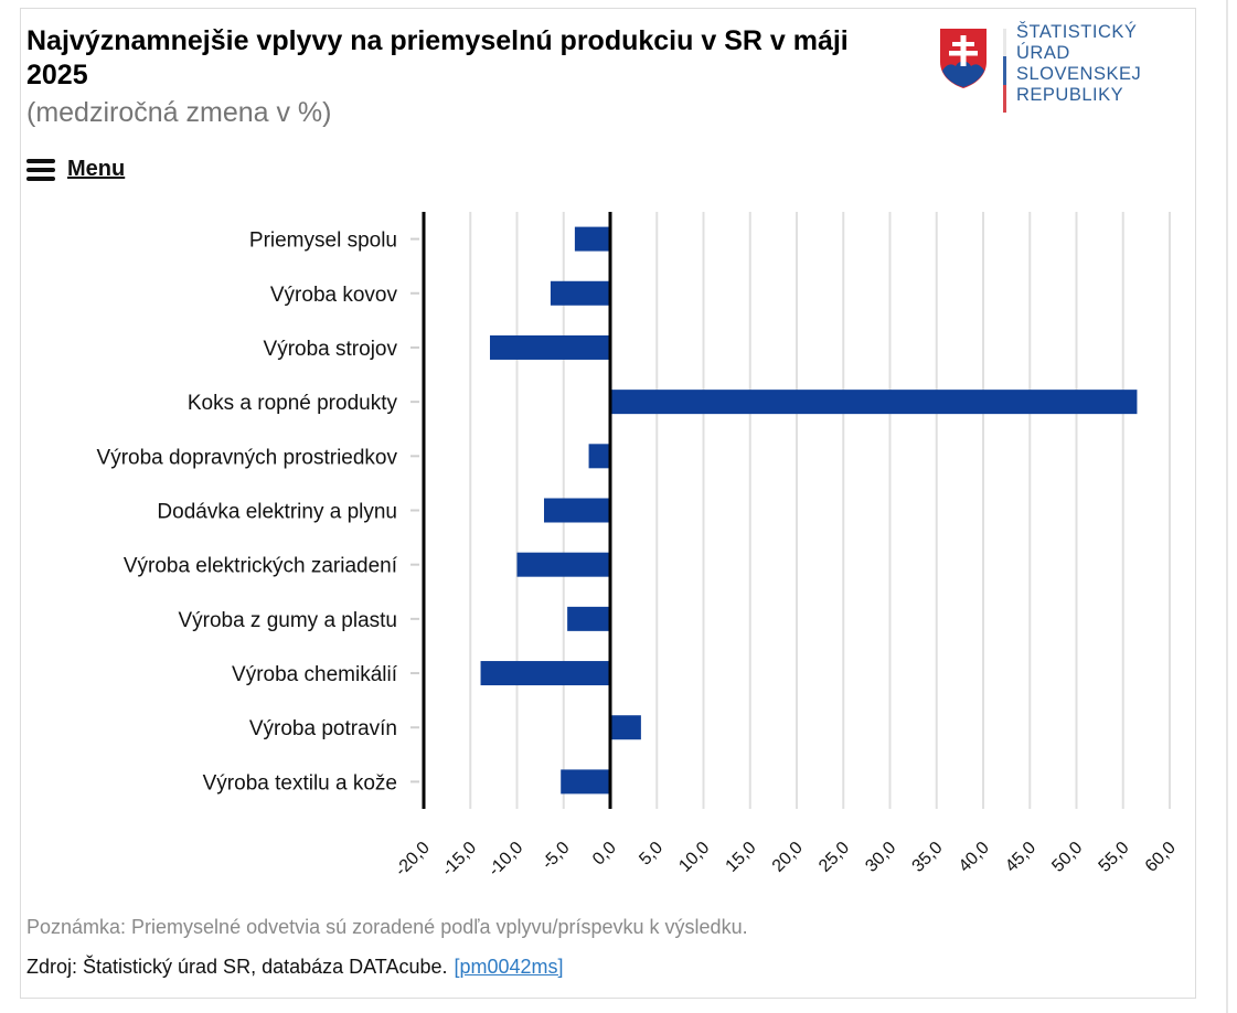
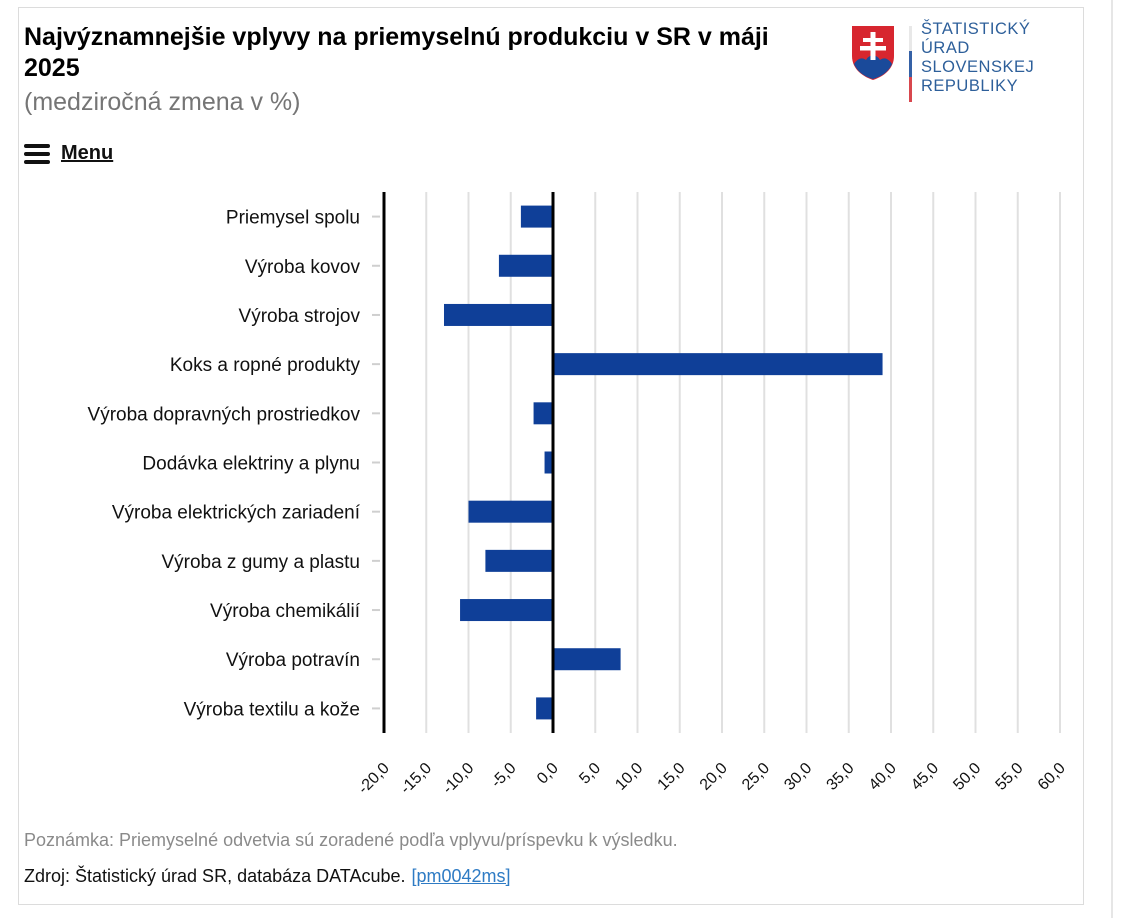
Koks a ropné produkty: 56 -> 39
Dodávka elektriny a plynu: -7 -> -1
Výroba z gumy a plastu: -5 -> -8
Výroba chemikálií: -14 -> -11
Výroba potravín: 3 -> 8
Výroba textilu a kože: -5 -> -2
